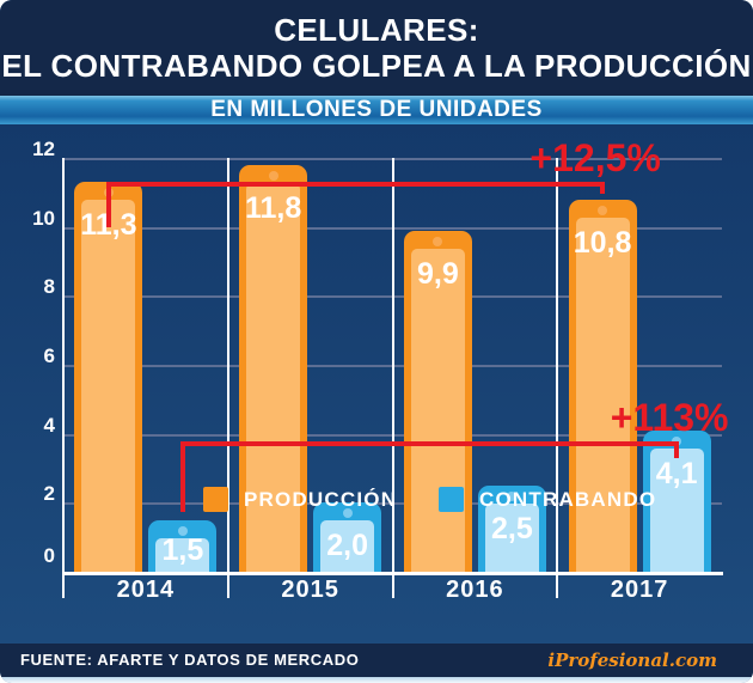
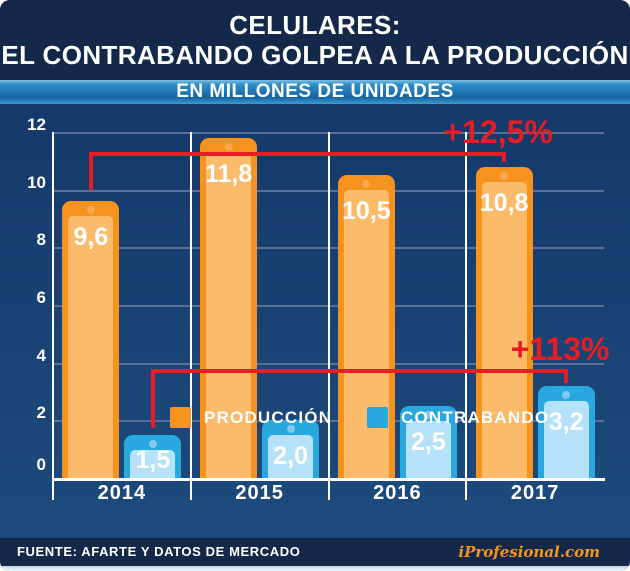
PRODUCCIÓN/2014: 11,3 -> 9,6
PRODUCCIÓN/2016: 9,9 -> 10,5
CONTRABANDO/2017: 4,1 -> 3,2
